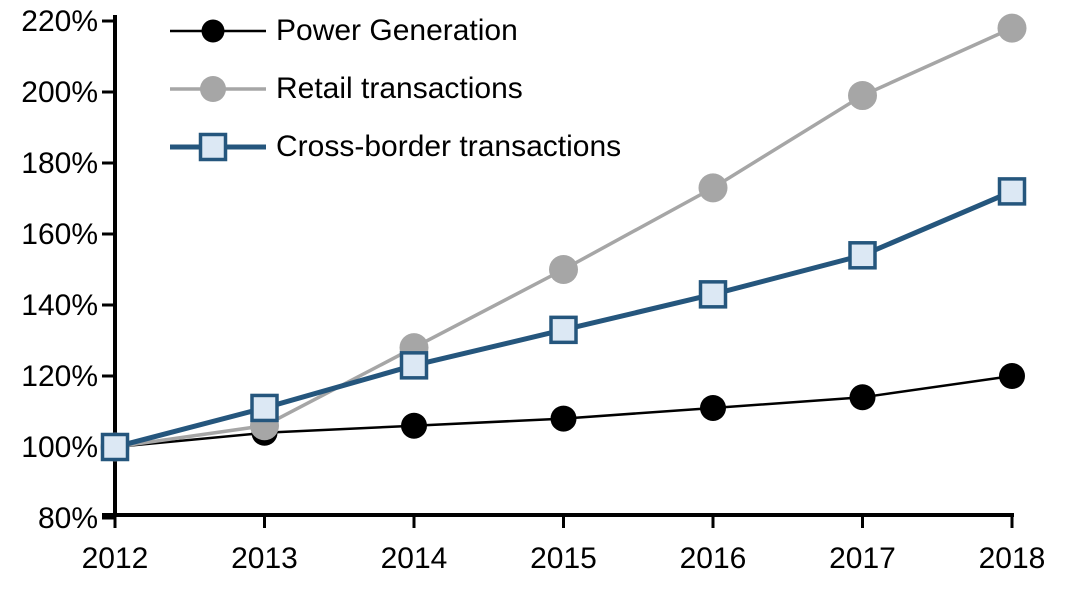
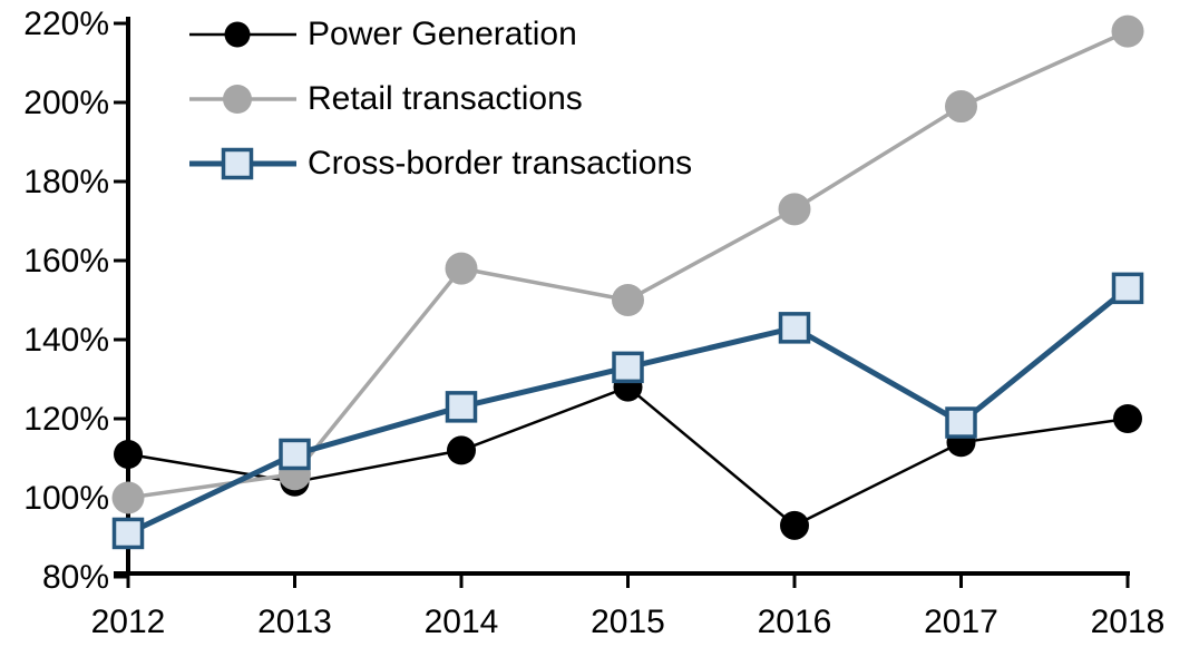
Power Generation/2012: 100% -> 111%
Cross-border transactions/2012: 100% -> 91%
Power Generation/2014: 106% -> 112%
Retail transactions/2014: 128% -> 158%
Power Generation/2015: 108% -> 128%
Power Generation/2016: 111% -> 93%
Cross-border transactions/2017: 154% -> 119%
Cross-border transactions/2018: 172% -> 153%
